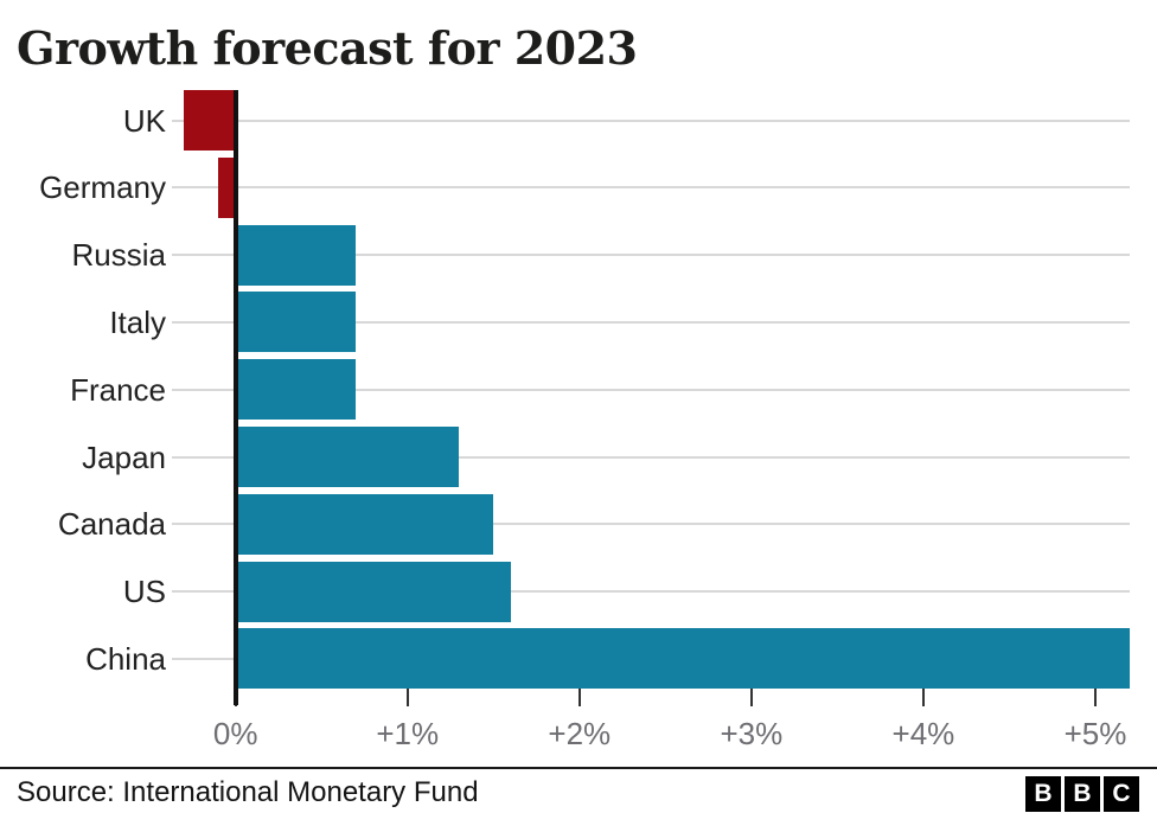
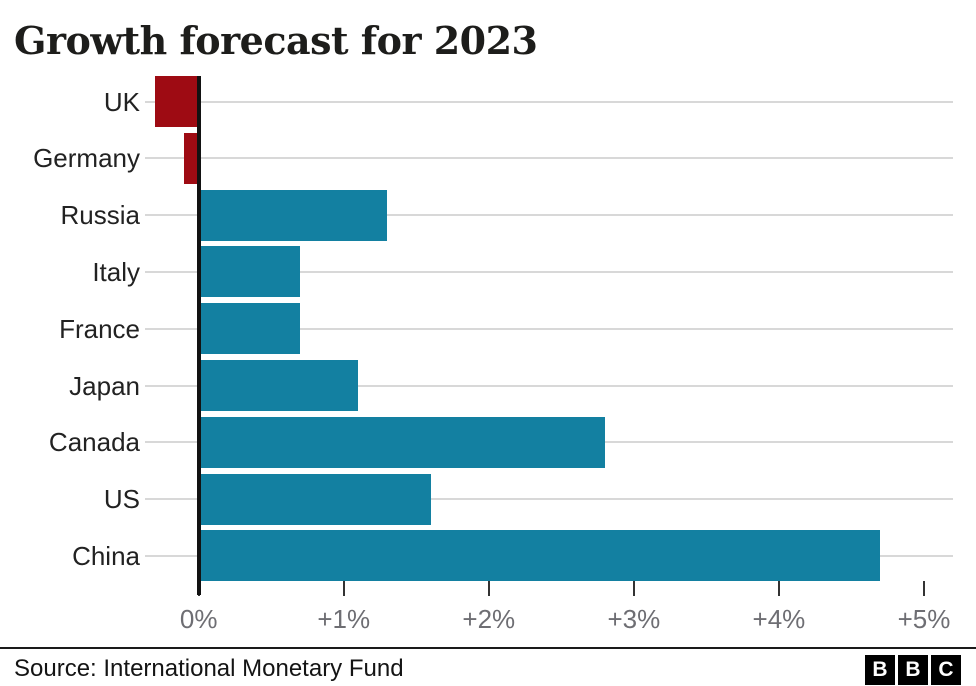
Russia: 0.7% -> 1.3%
Japan: 1.3% -> 1.1%
Canada: 1.5% -> 2.8%
China: 5.2% -> 4.7%
